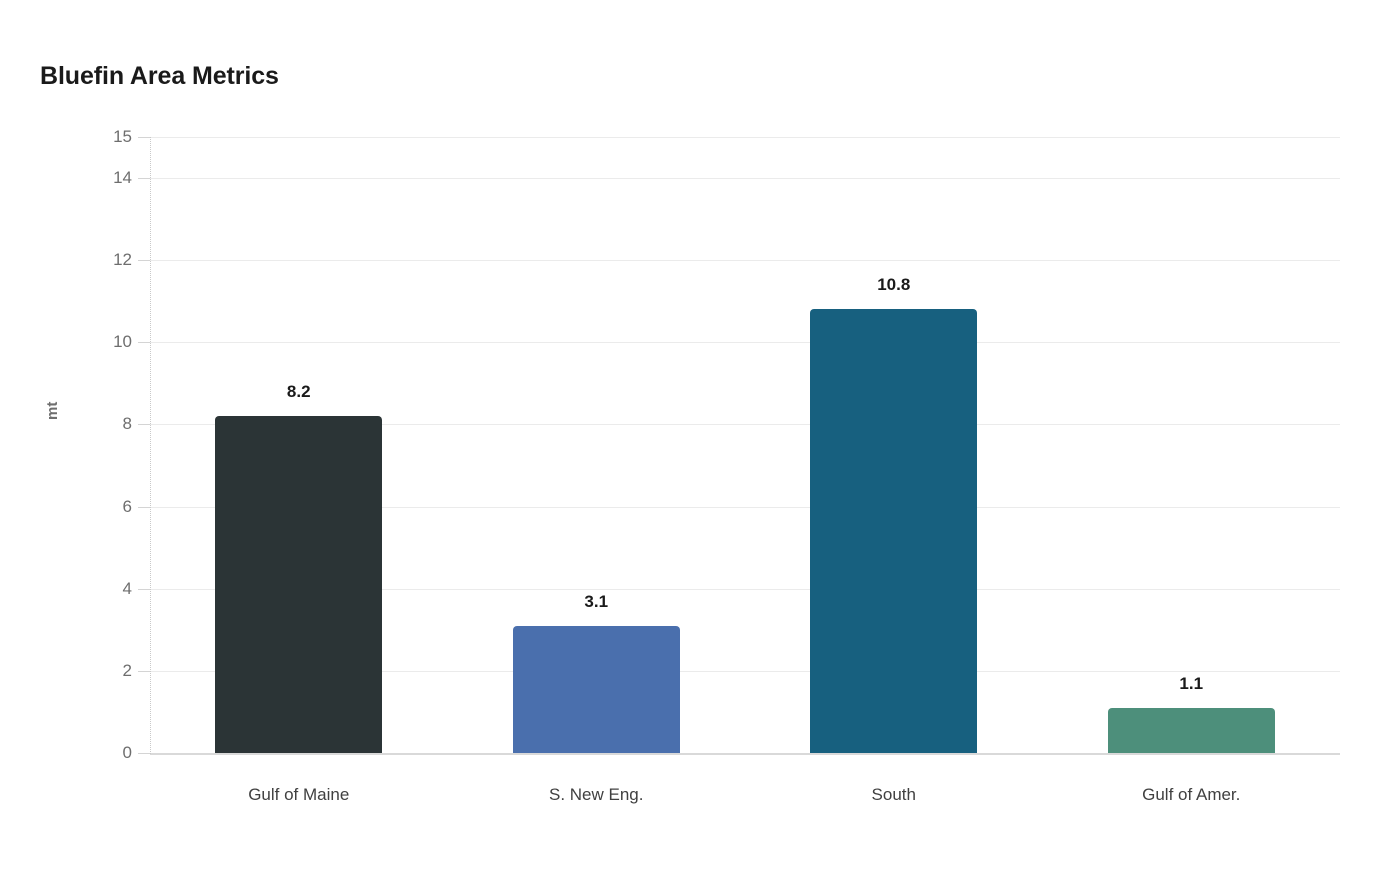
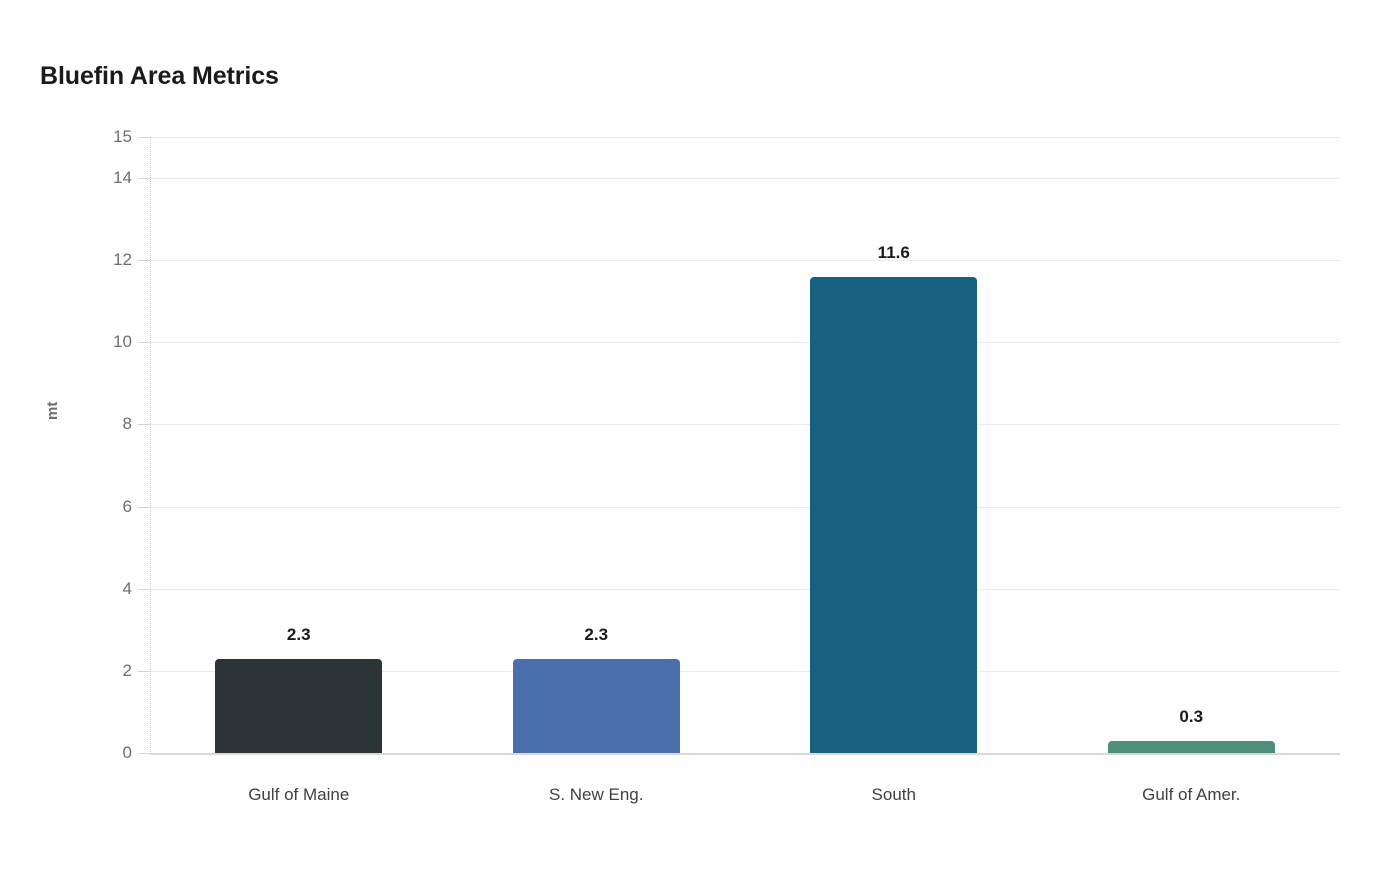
Gulf of Maine: 8.2 -> 2.3
S. New Eng.: 3.1 -> 2.3
South: 10.8 -> 11.6
Gulf of Amer.: 1.1 -> 0.3
